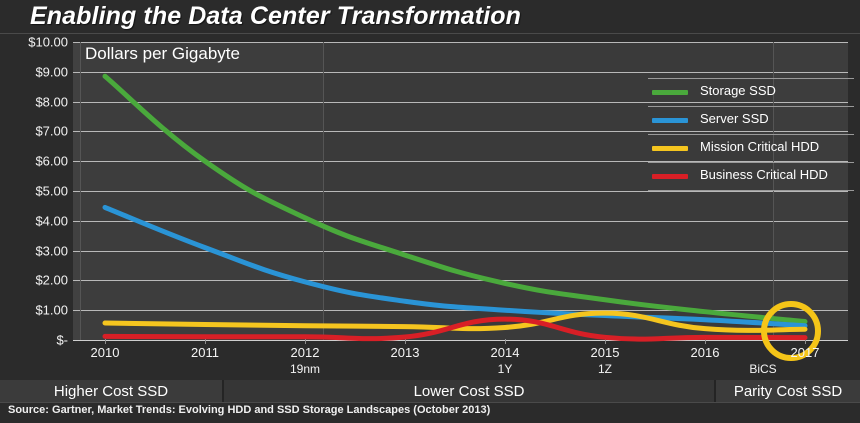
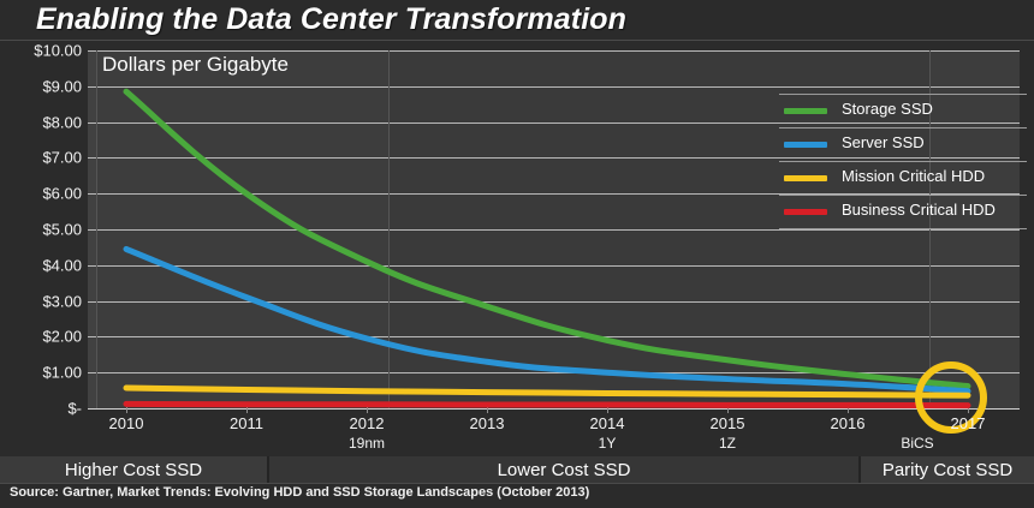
Business Critical HDD/2014: $0.7 -> $0.1
Mission Critical HDD/2015: $0.9 -> $0.4
